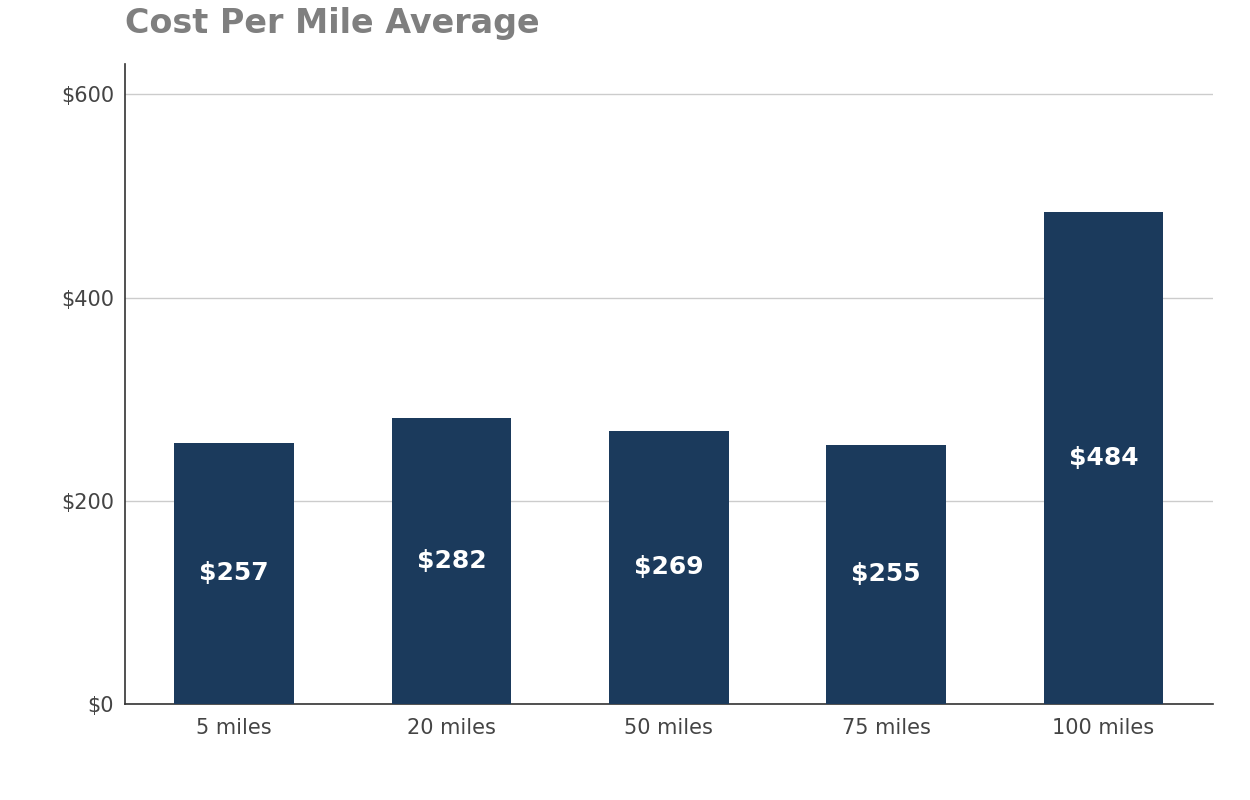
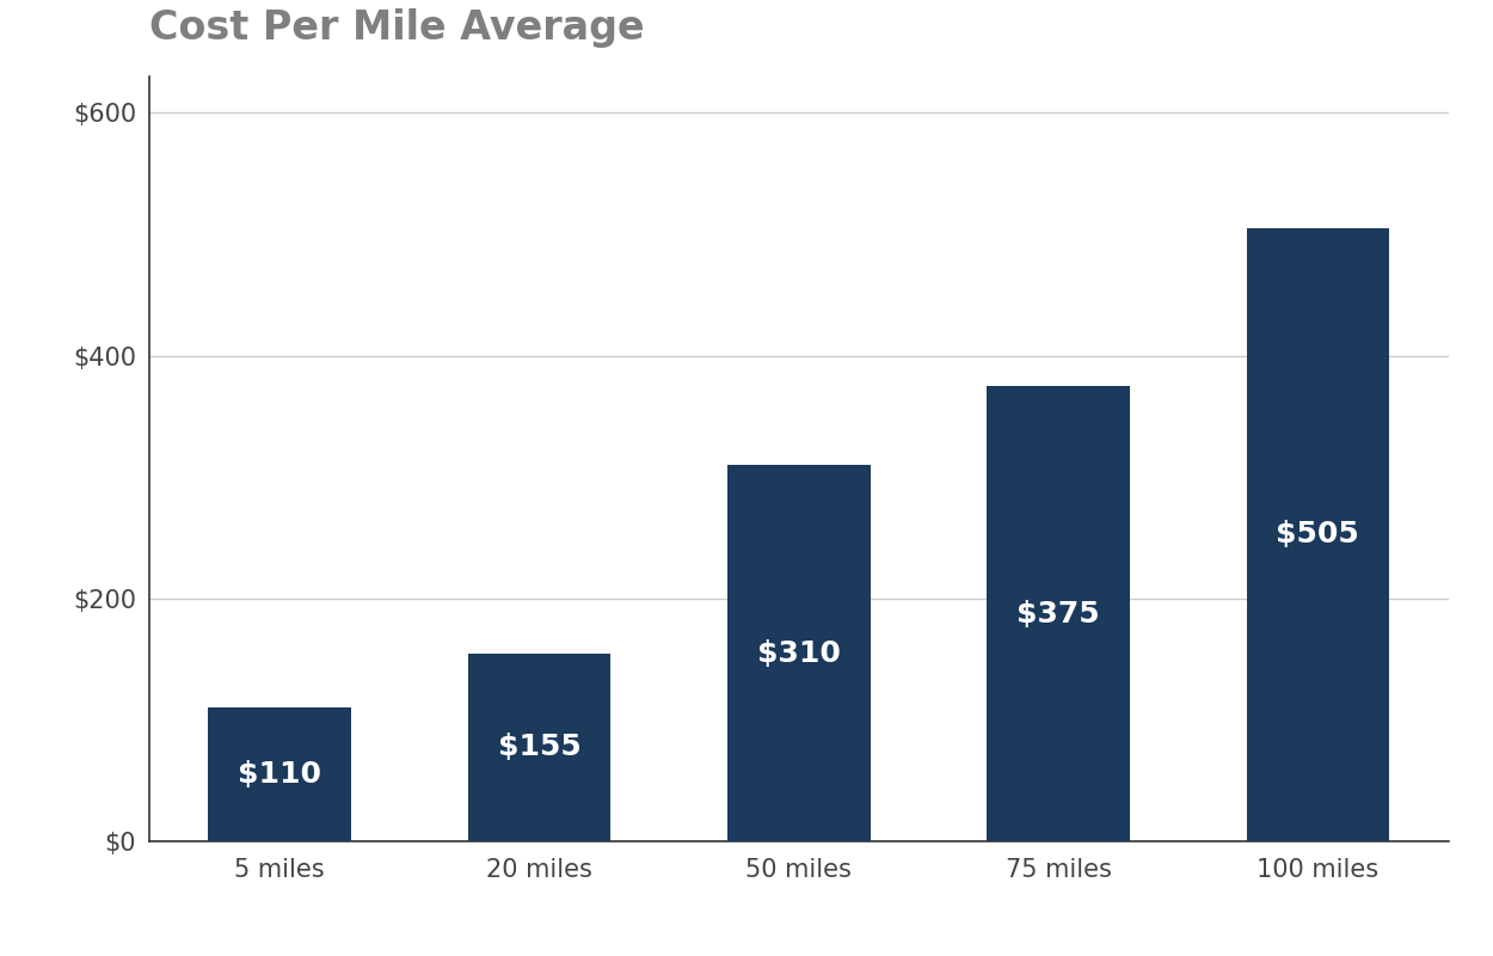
5 miles: $257 -> $110
20 miles: $282 -> $155
50 miles: $269 -> $310
75 miles: $255 -> $375
100 miles: $484 -> $505
